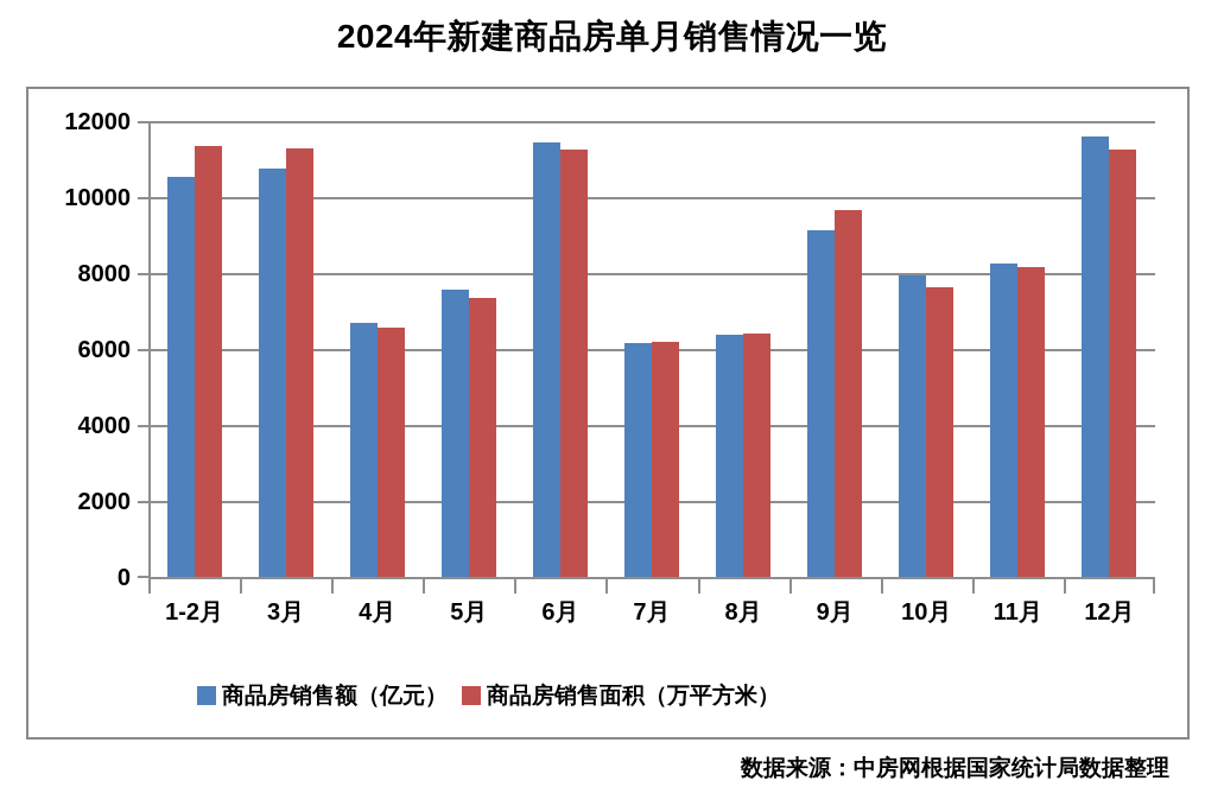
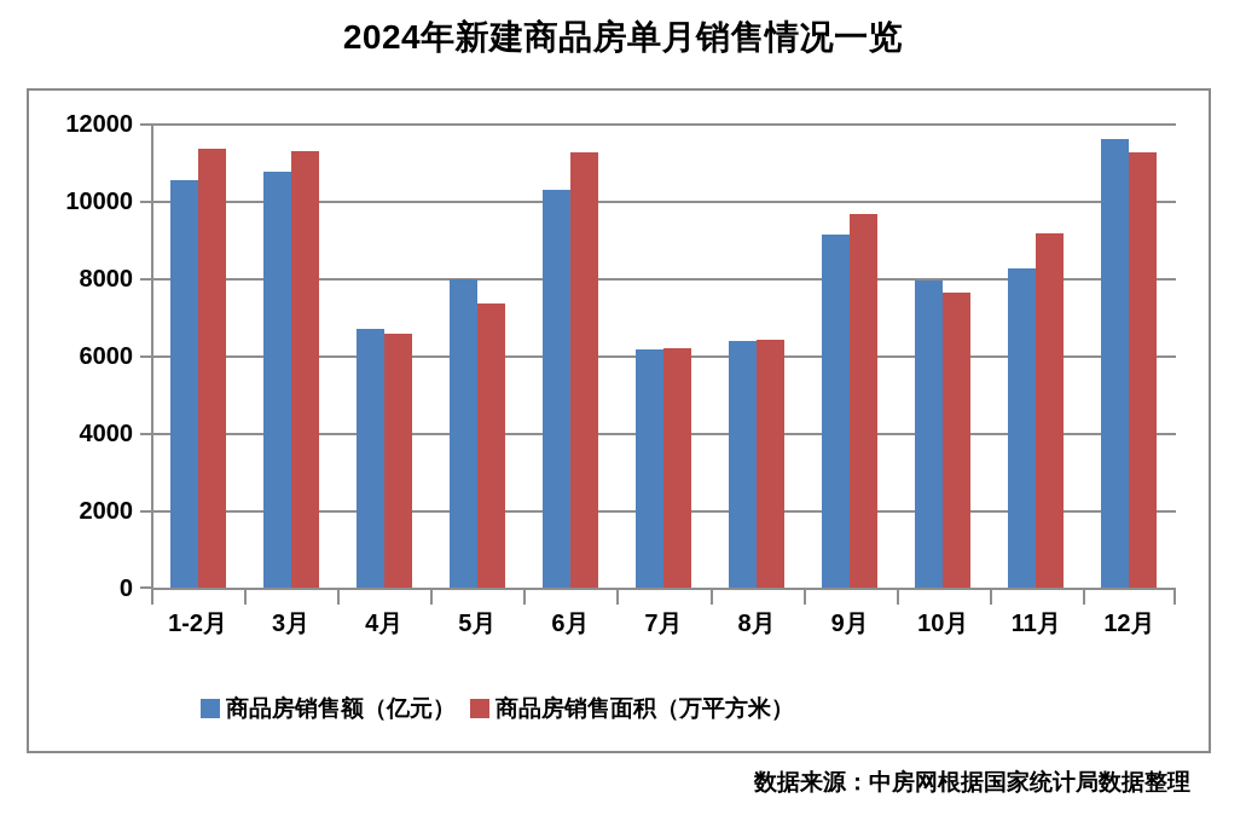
商品房销售额（亿元）/5月: 7600 -> 8000
商品房销售额（亿元）/6月: 11500 -> 10300
商品房销售面积（万平方米）/11月: 8200 -> 9200
